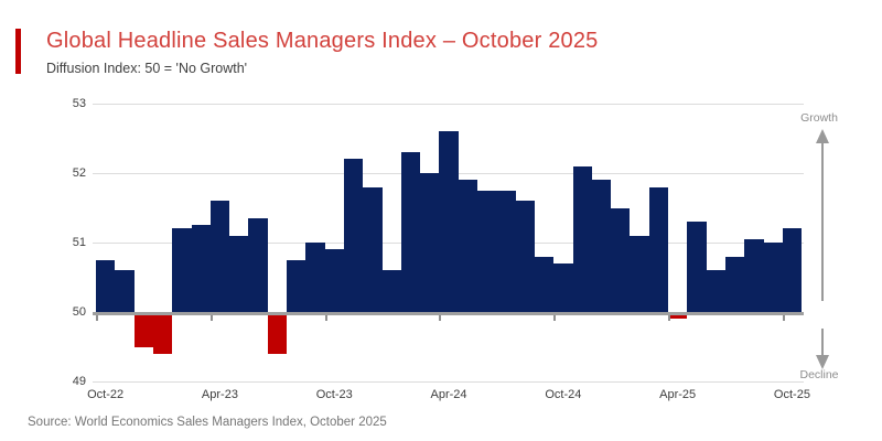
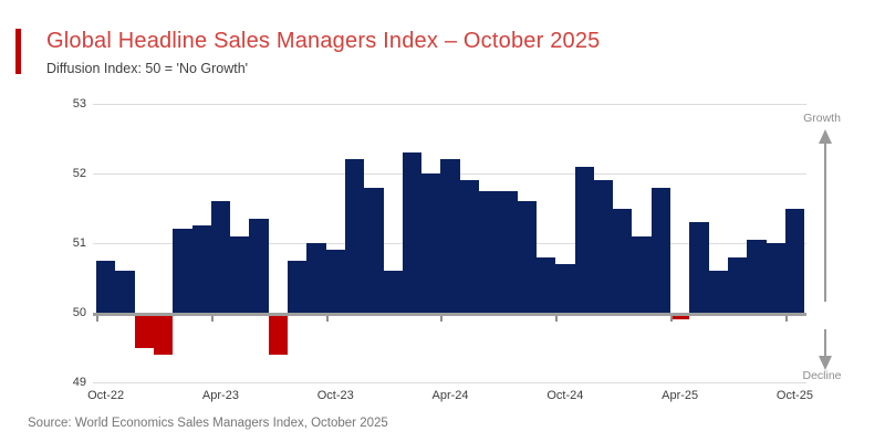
Apr-24: 52.6 -> 52.2
Oct-25: 51.2 -> 51.5
